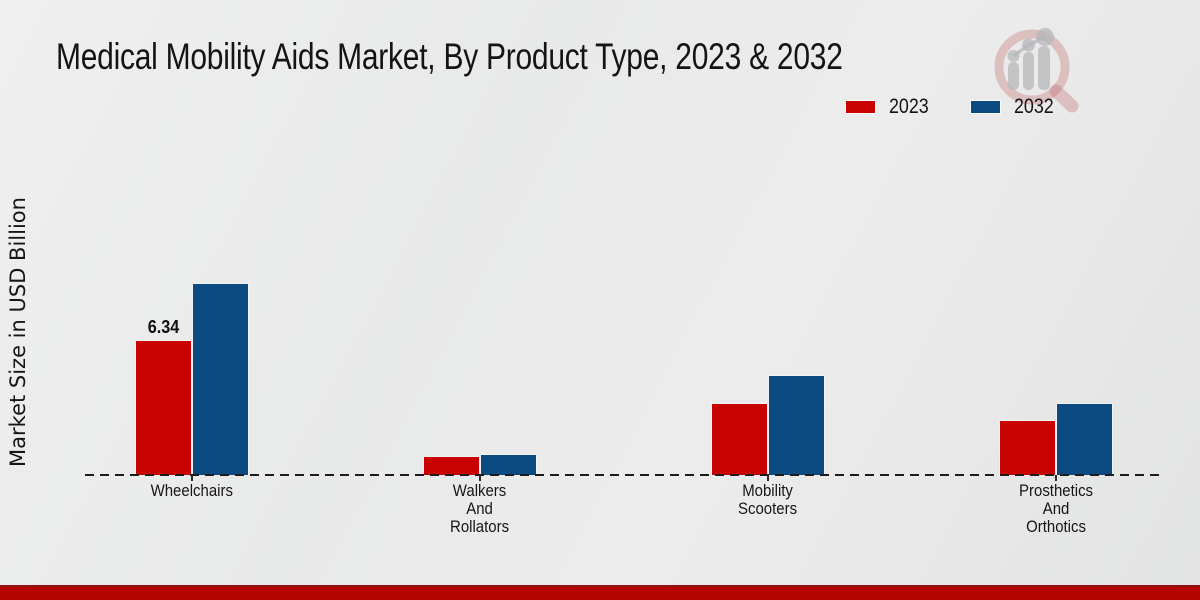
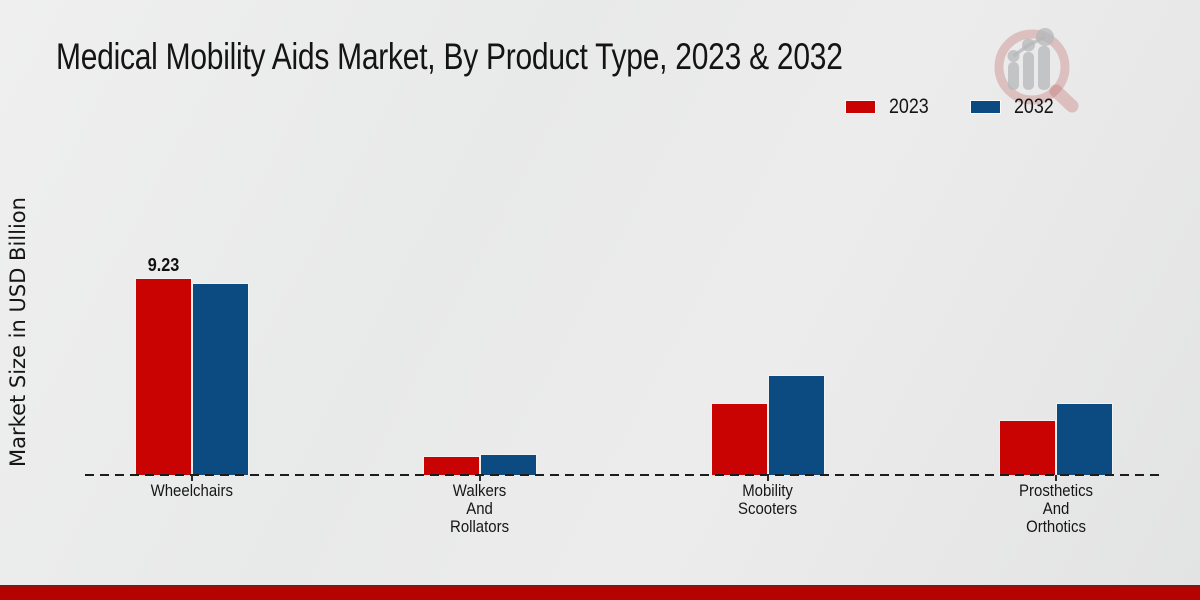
2023/Wheelchairs: 6.34 -> 9.23
